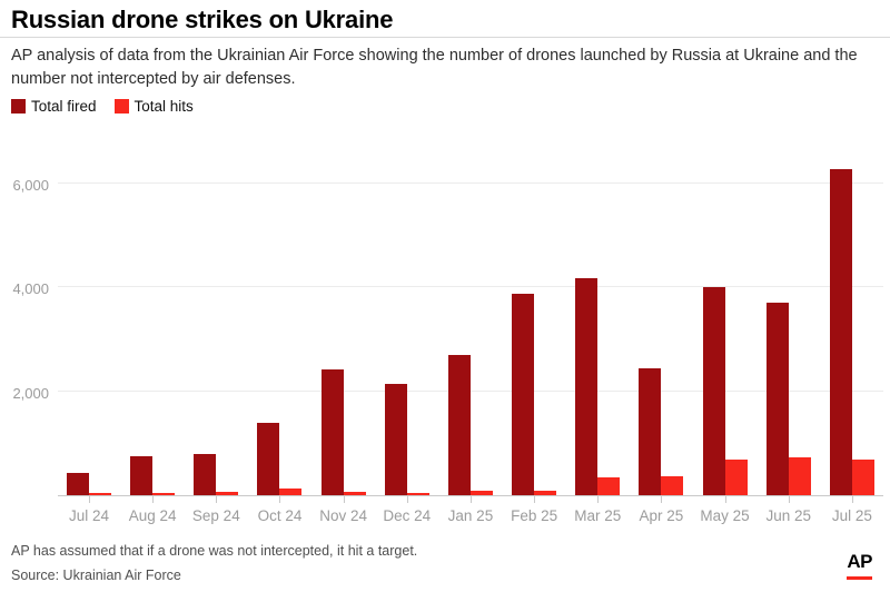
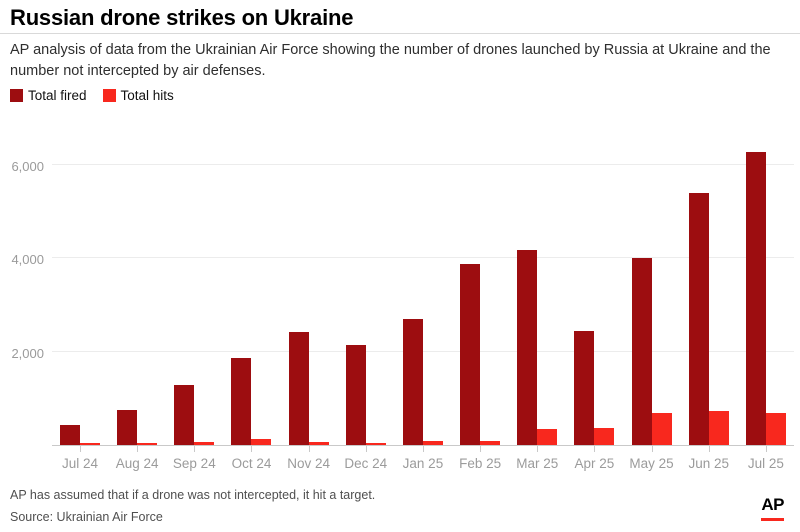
Total fired/Sep 24: 800 -> 1300
Total fired/Oct 24: 1400 -> 1900
Total fired/Jun 25: 3700 -> 5400
